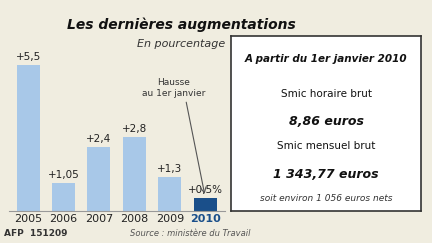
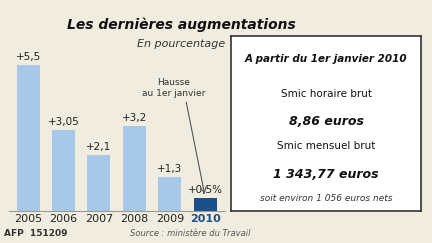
2006: +1,05 -> +3,05
2007: +2,4 -> +2,1
2008: +2,8 -> +3,2
